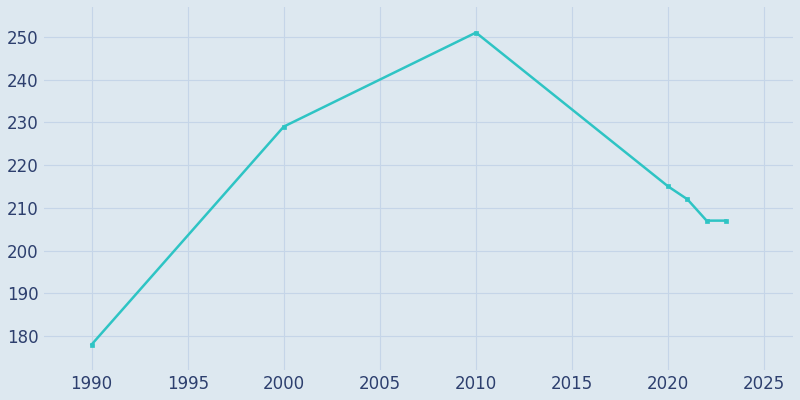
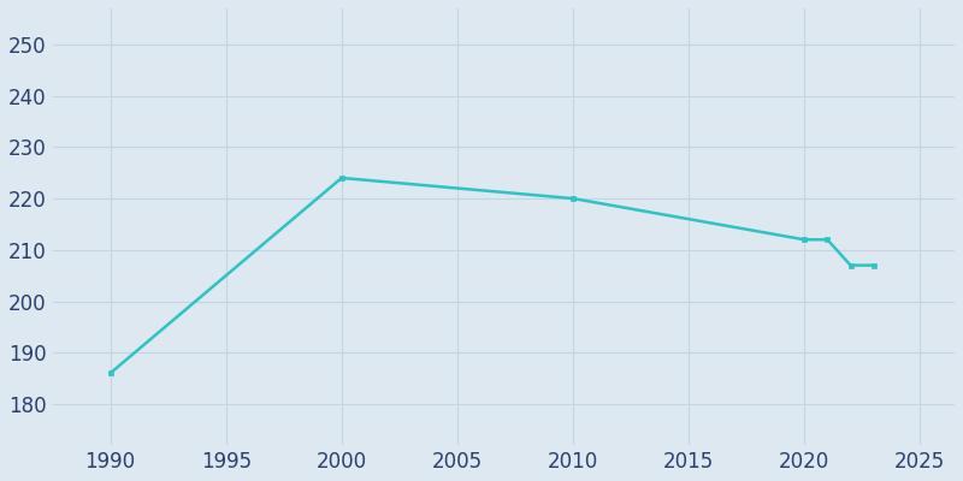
1990: 178 -> 186
2000: 229 -> 224
2010: 251 -> 220
2020: 215 -> 212
